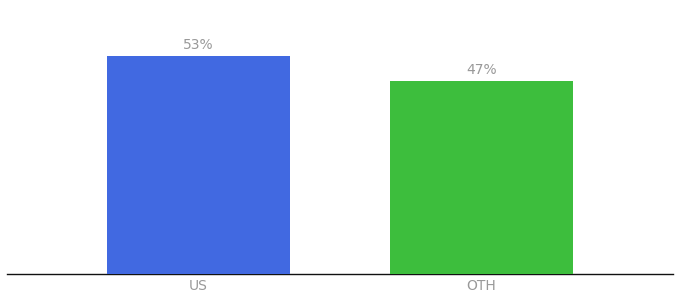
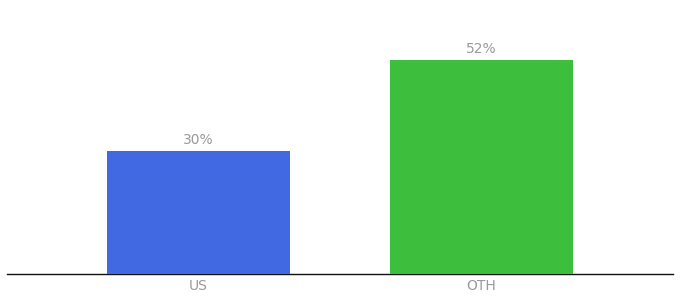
US: 53% -> 30%
OTH: 47% -> 52%
